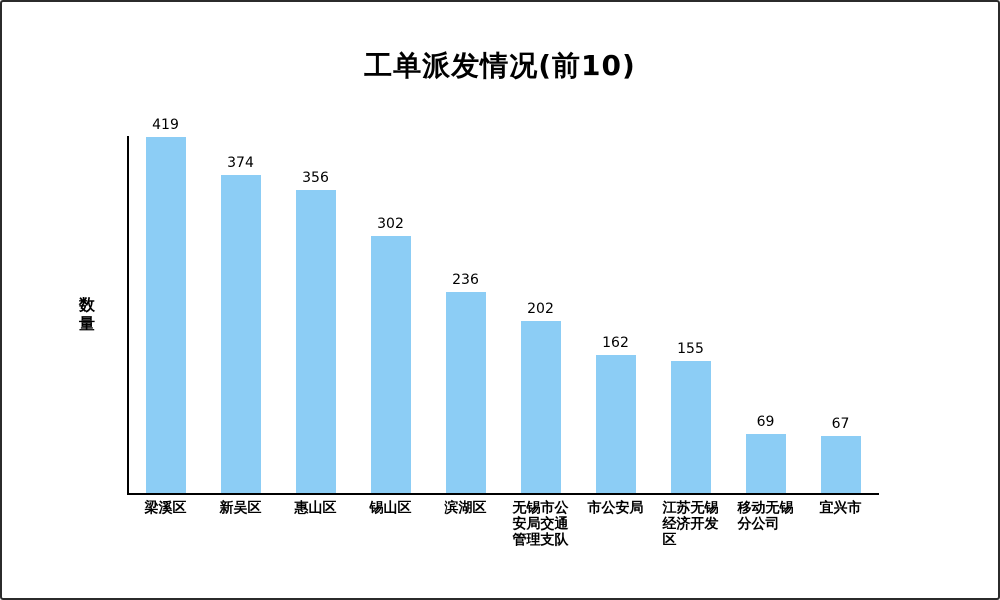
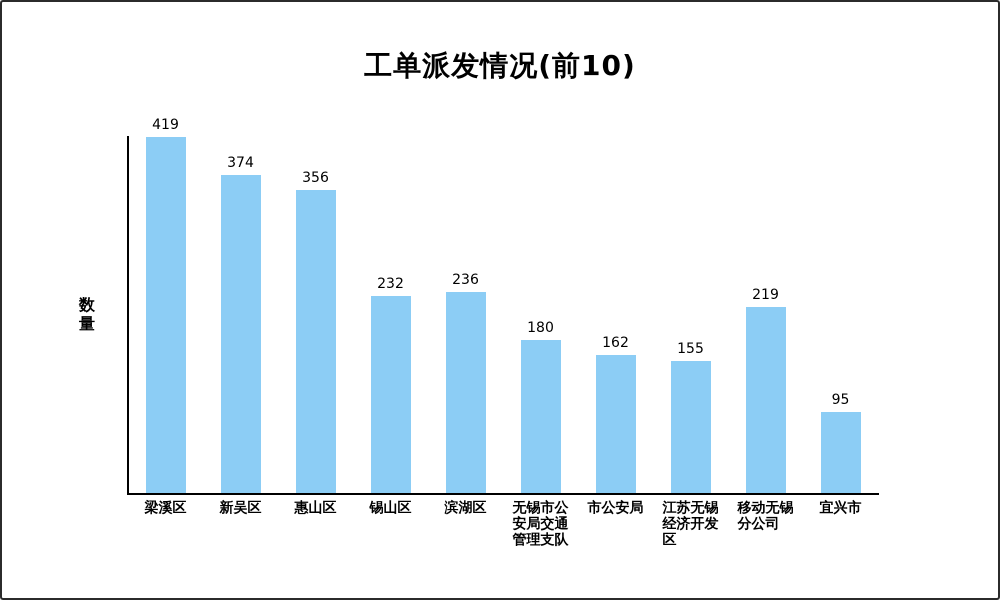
锡山区: 302 -> 232
无锡市公安局交通管理支队: 202 -> 180
移动无锡分公司: 69 -> 219
宜兴市: 67 -> 95
